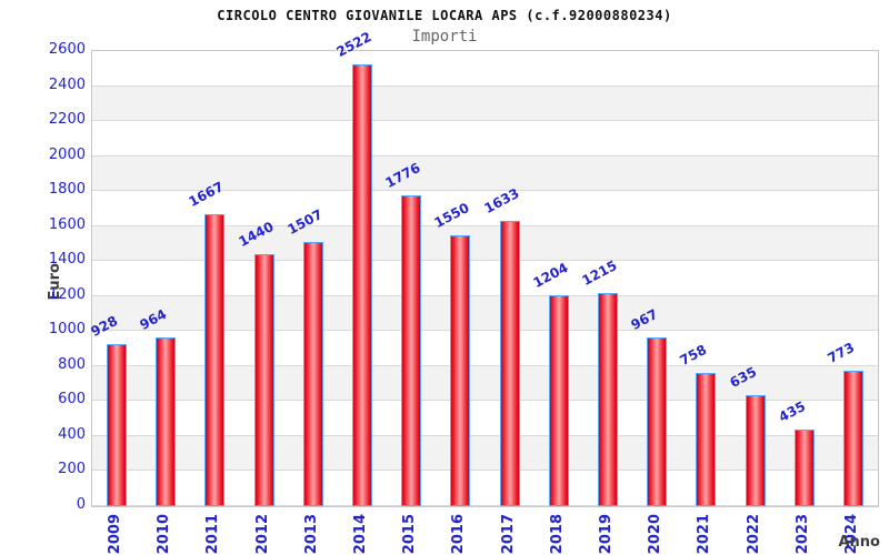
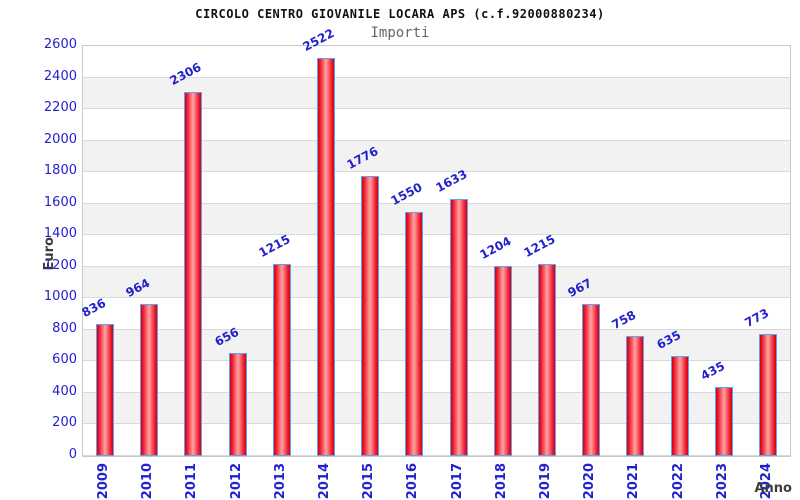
2009: 928 -> 836
2011: 1667 -> 2306
2012: 1440 -> 656
2013: 1507 -> 1215
